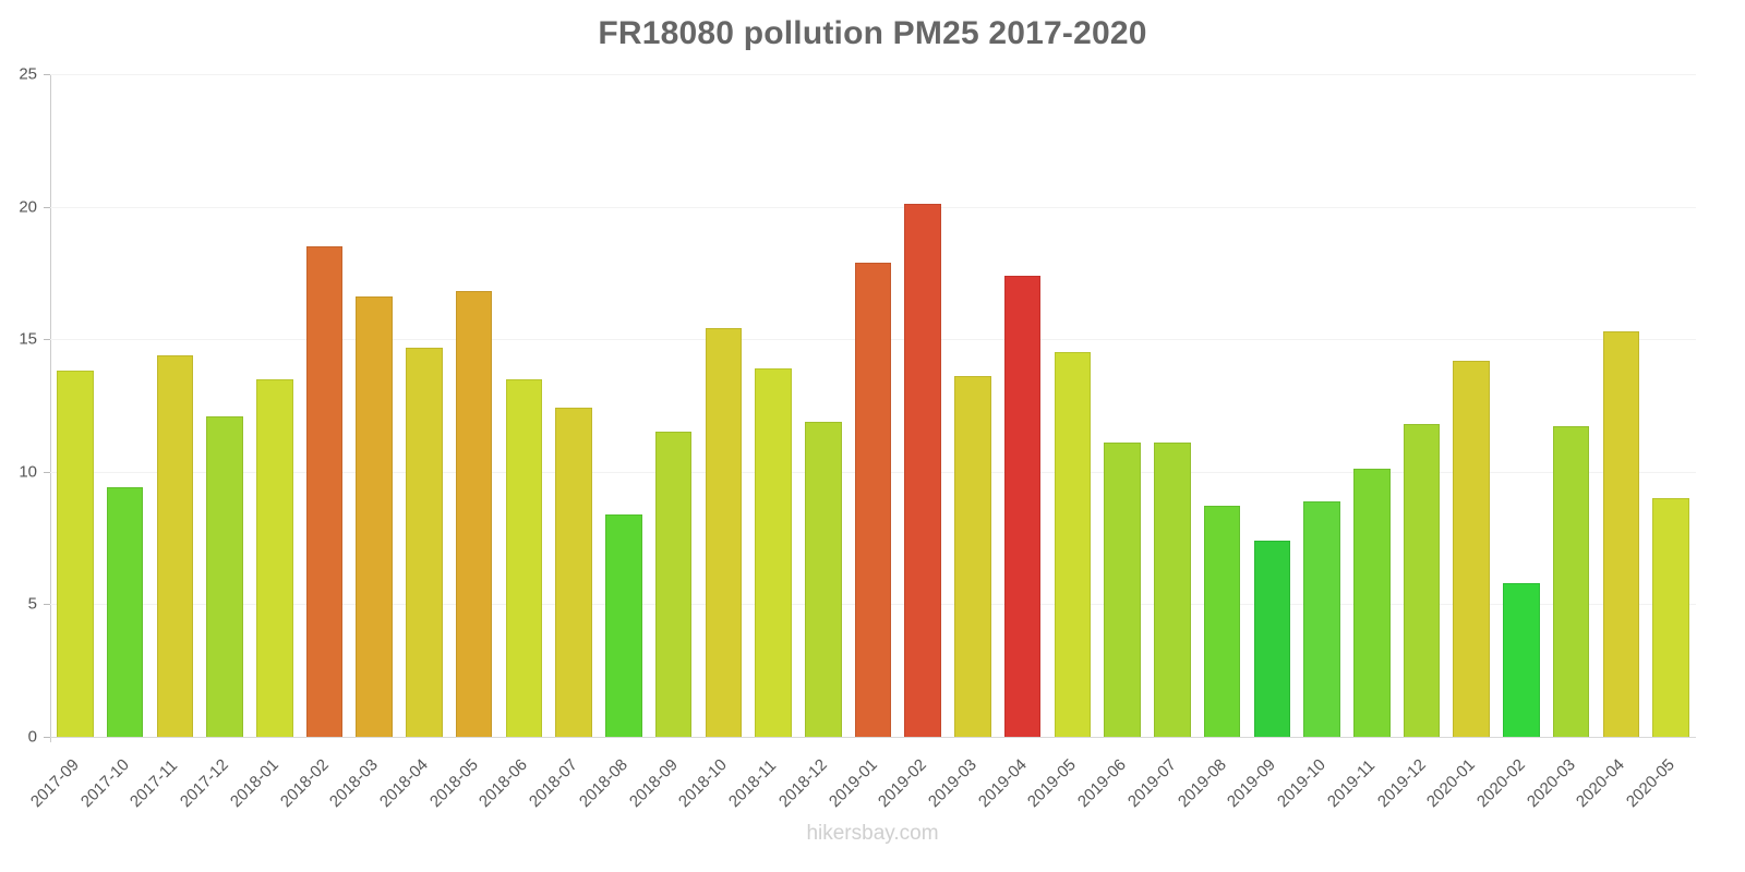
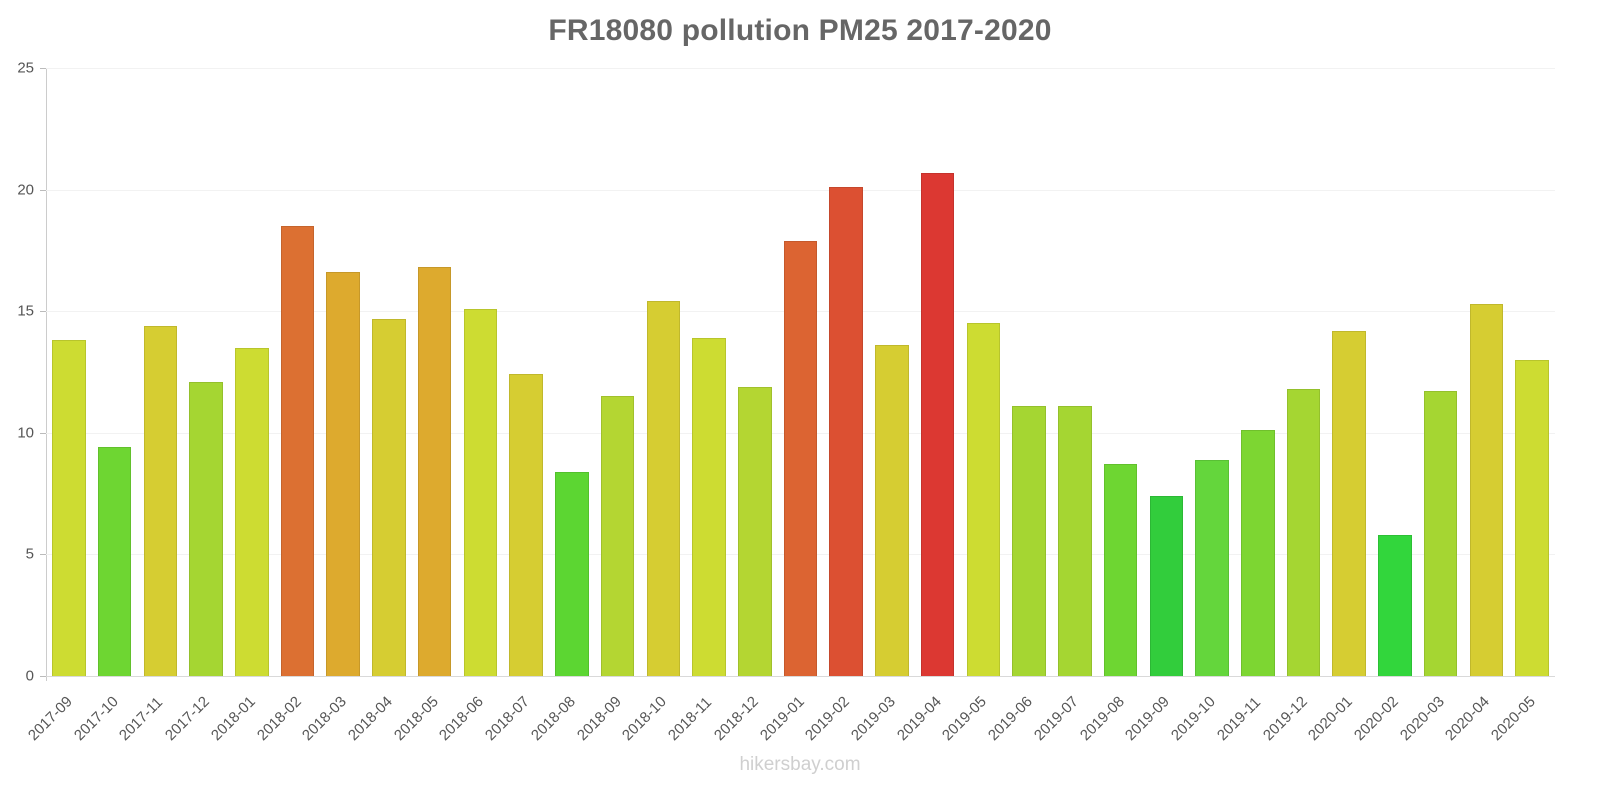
2018-06: 13.5 -> 15.1
2019-04: 17.4 -> 20.7
2020-05: 9.0 -> 13.0
